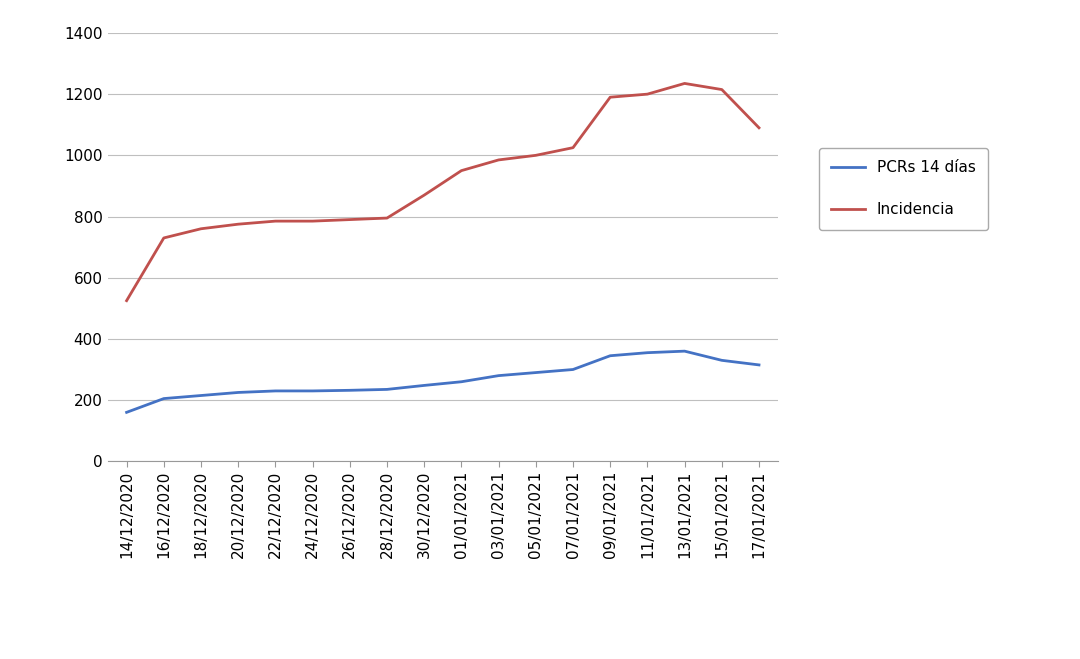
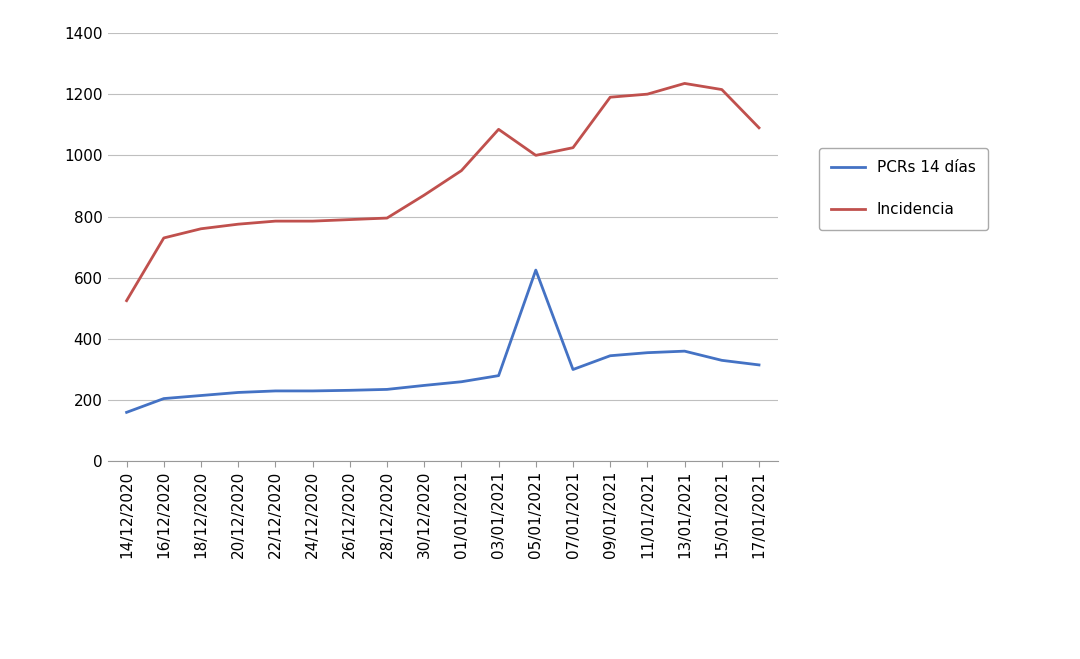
Incidencia/03/01/2021: 985 -> 1085
PCRs 14 días/05/01/2021: 290 -> 625
